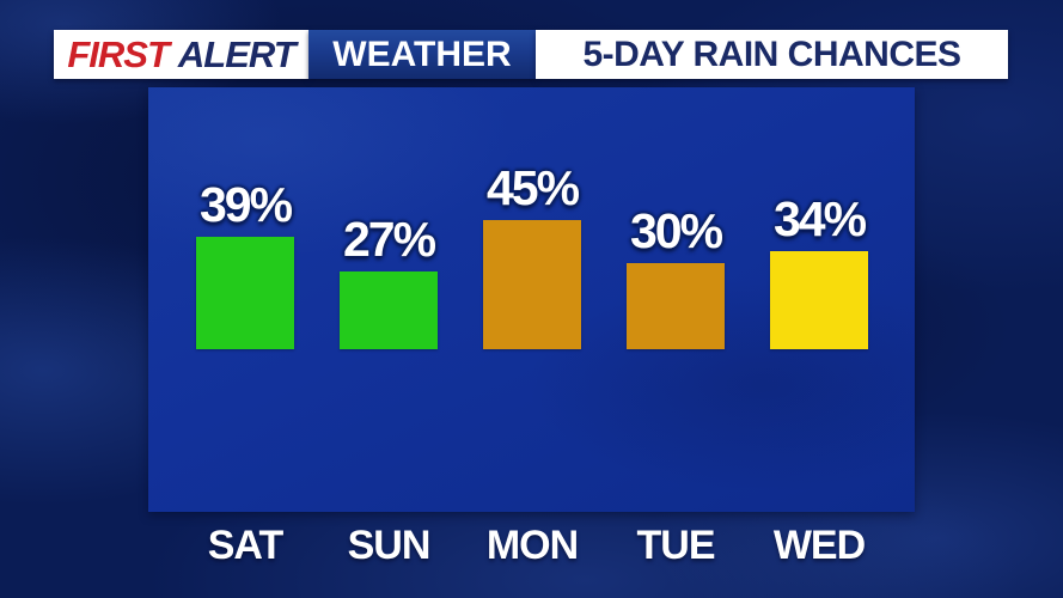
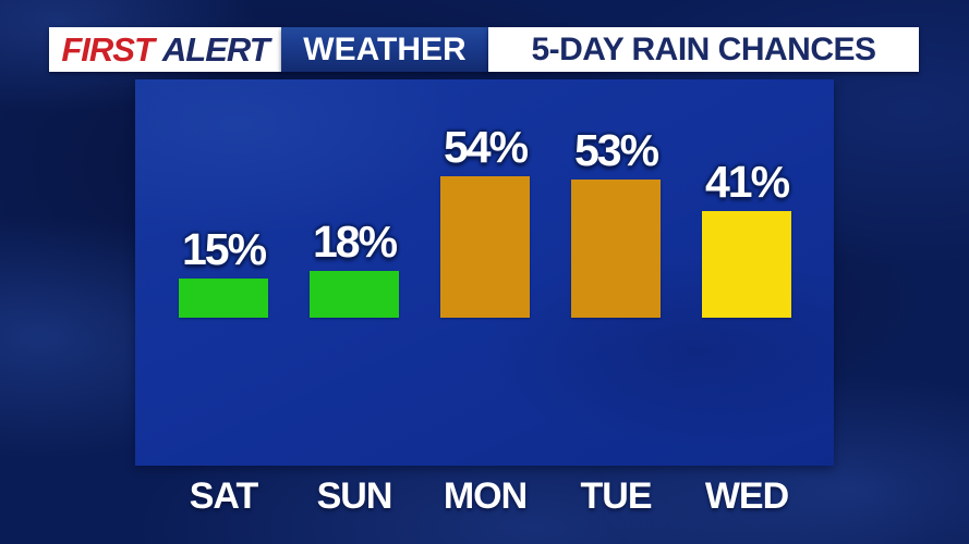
SAT: 39% -> 15%
SUN: 27% -> 18%
MON: 45% -> 54%
TUE: 30% -> 53%
WED: 34% -> 41%
